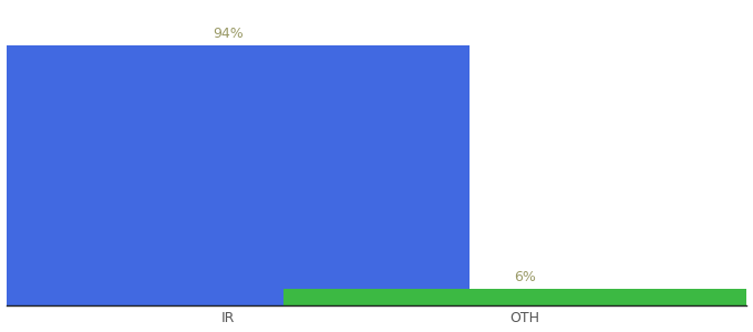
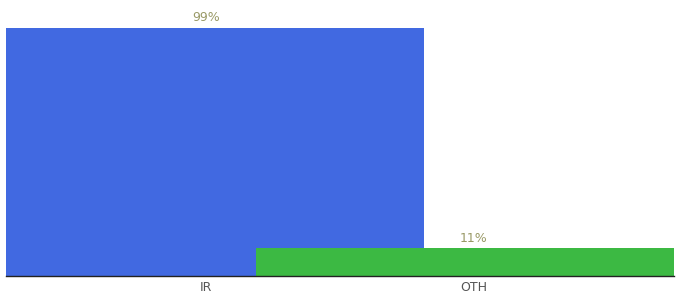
IR: 94% -> 99%
OTH: 6% -> 11%
